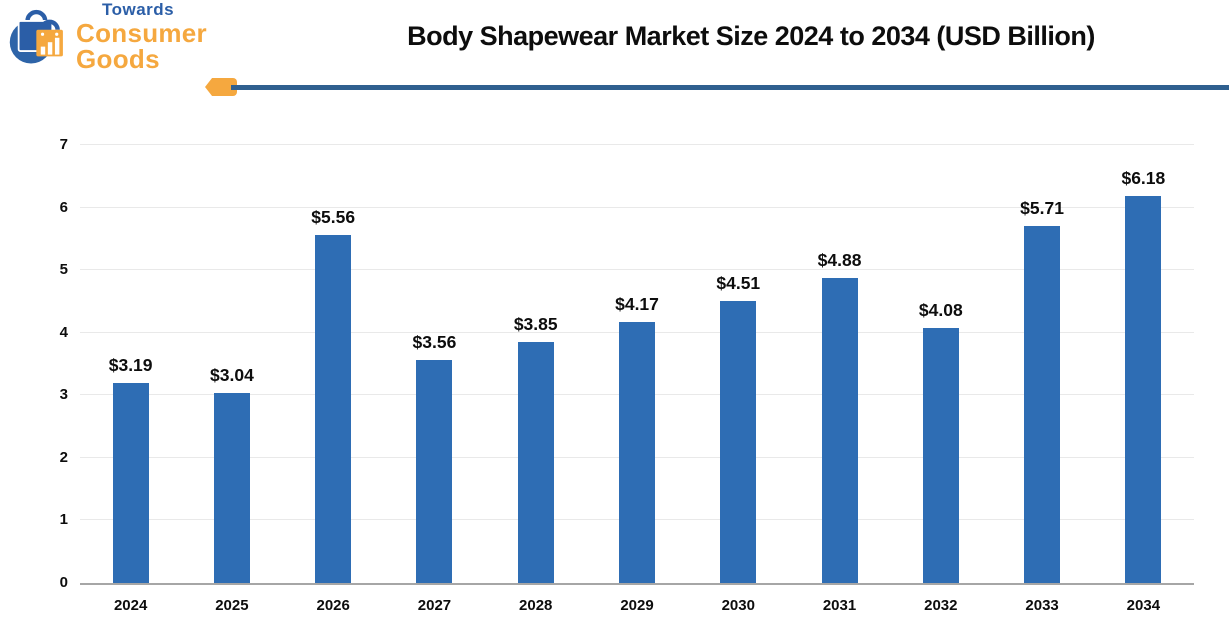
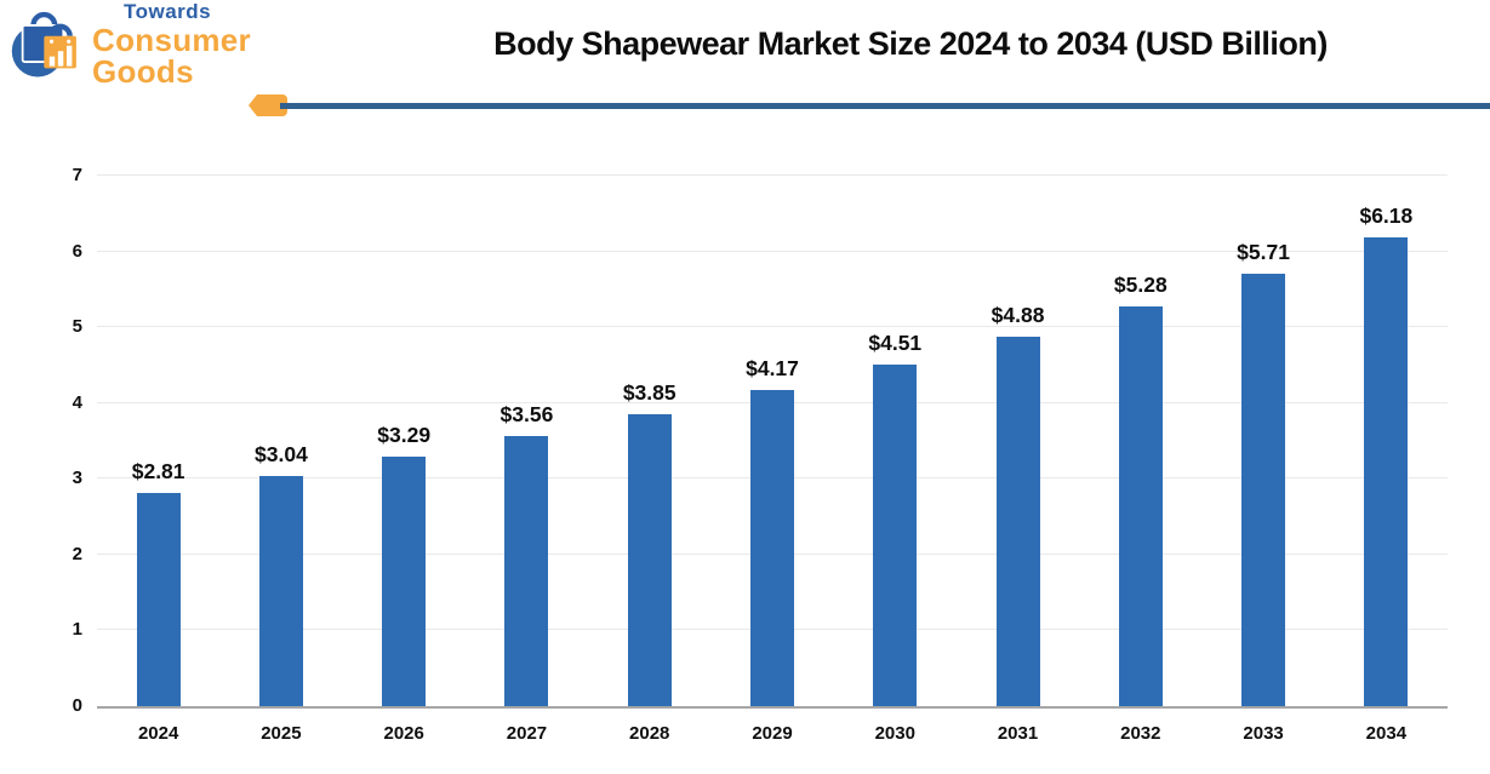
2024: $3.19 -> $2.81
2026: $5.56 -> $3.29
2032: $4.08 -> $5.28
